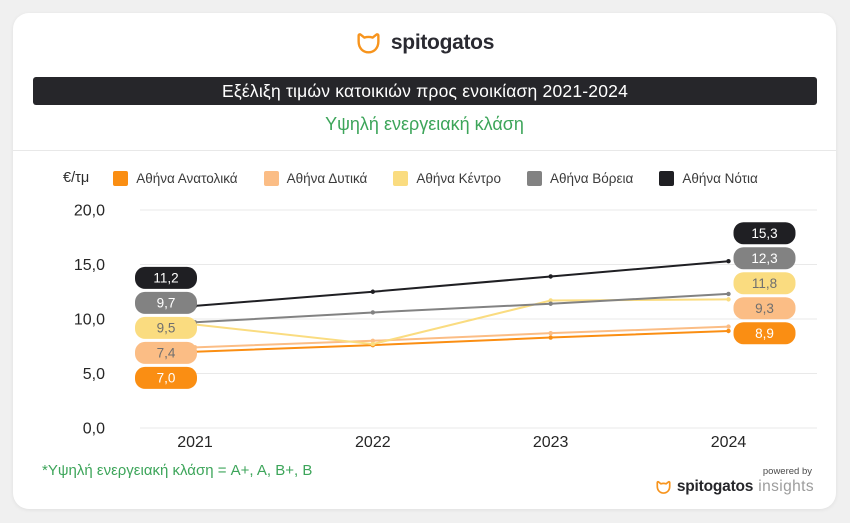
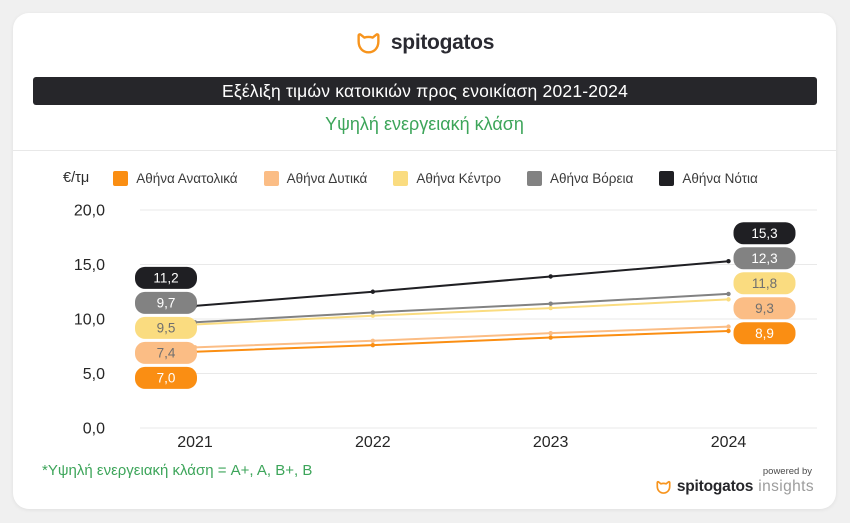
Αθήνα Κέντρο/2022: 7,7 -> 10,3
Αθήνα Κέντρο/2023: 11,7 -> 11,0
